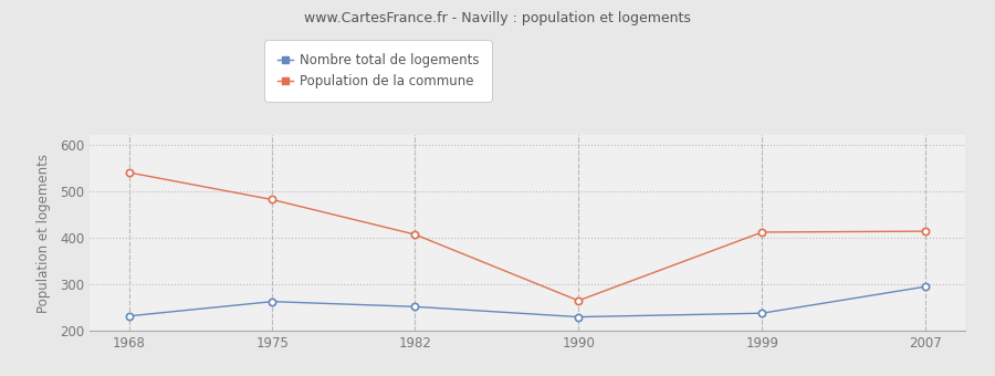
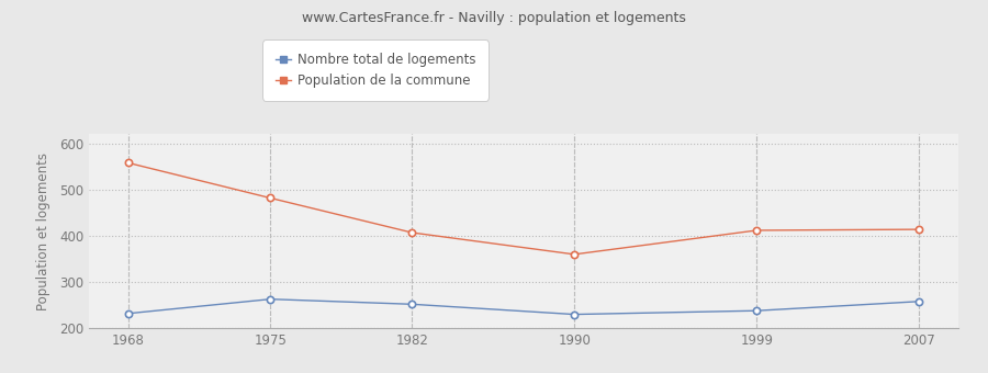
Population de la commune/1968: 540 -> 558
Population de la commune/1990: 265 -> 360
Nombre total de logements/2007: 295 -> 258
